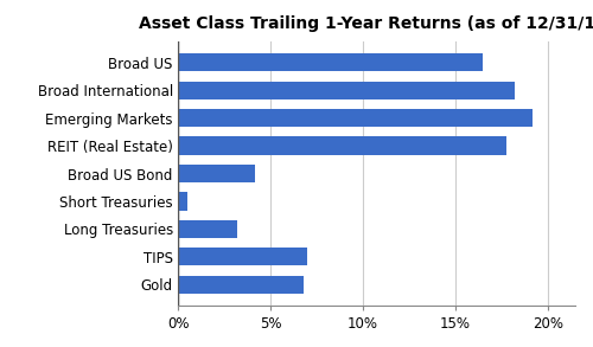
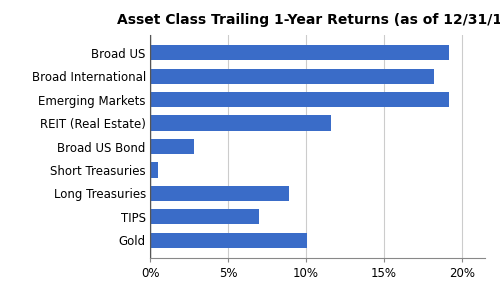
Broad US: 16.5% -> 19.2%
REIT (Real Estate): 17.8% -> 11.6%
Broad US Bond: 4.2% -> 2.8%
Long Treasuries: 3.2% -> 8.9%
Gold: 6.8% -> 10.1%
